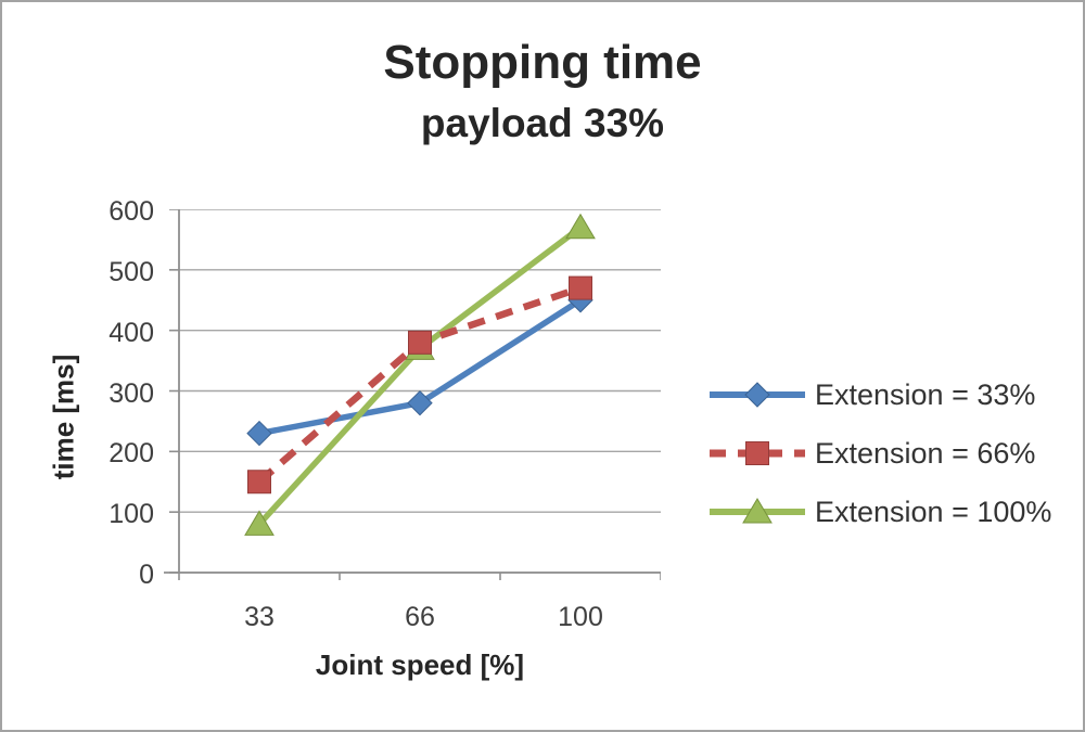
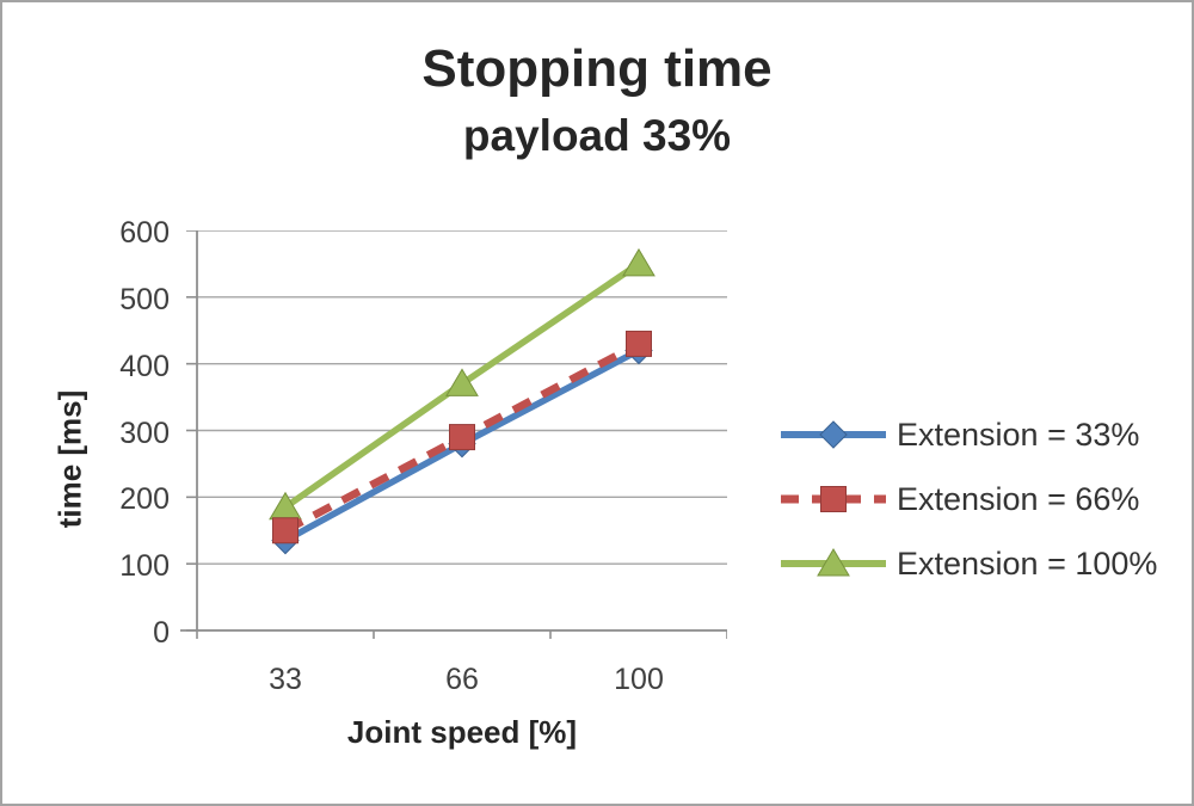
Extension = 33%/33: 230 -> 140
Extension = 100%/33: 80 -> 180
Extension = 66%/66: 380 -> 290
Extension = 33%/100: 450 -> 420
Extension = 66%/100: 470 -> 430
Extension = 100%/100: 570 -> 550
